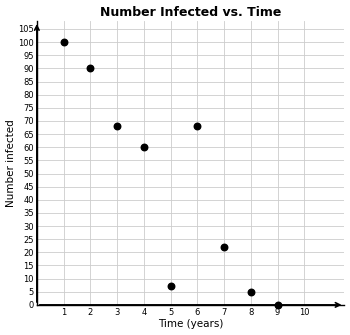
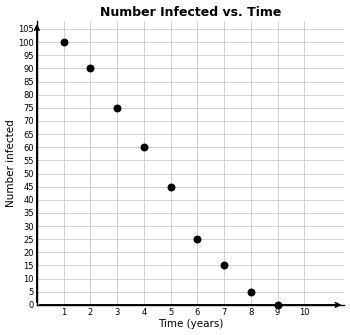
3: 68 -> 75
5: 7 -> 45
6: 68 -> 25
7: 22 -> 15
